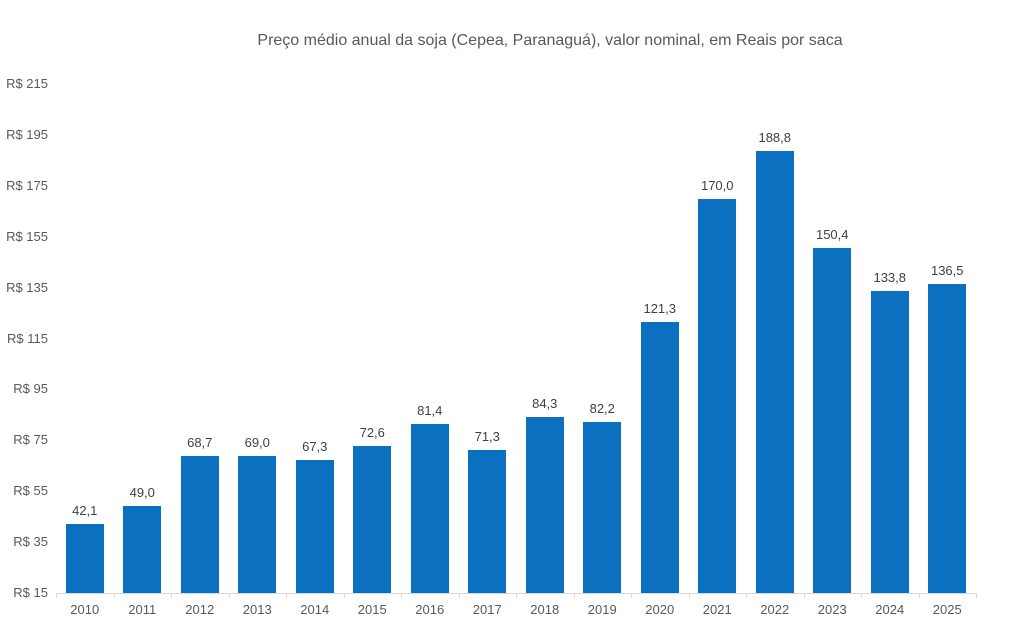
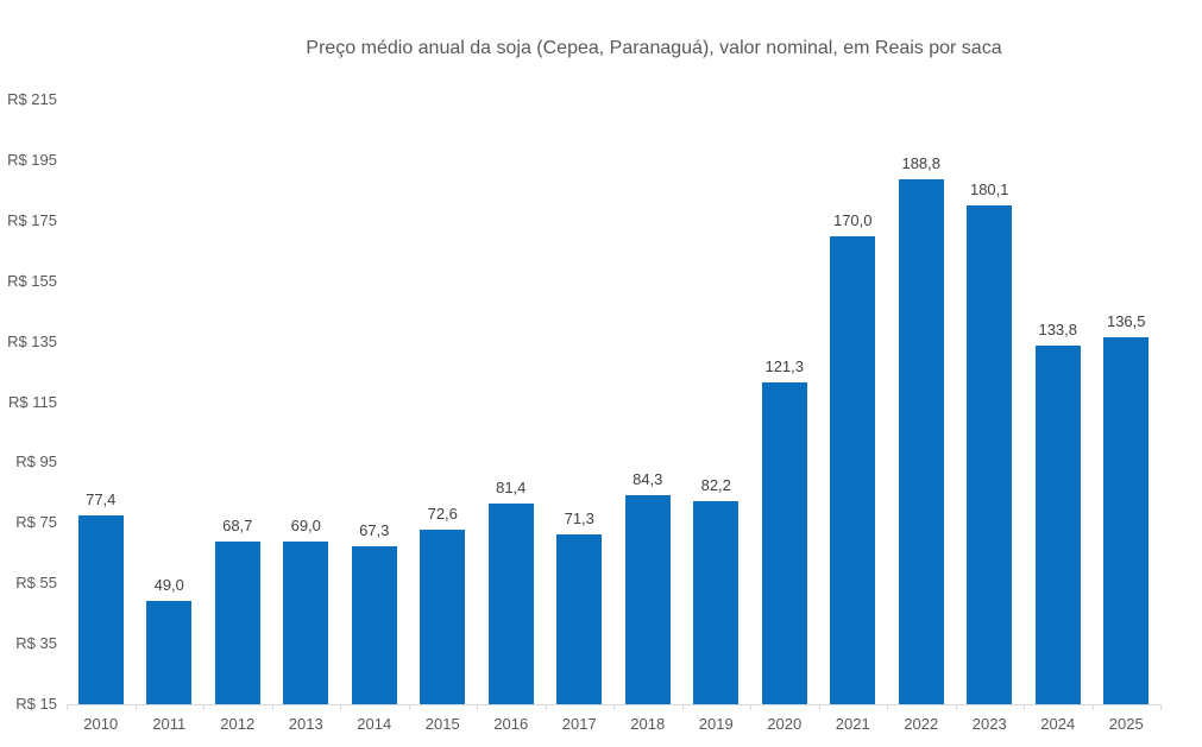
2010: 42,1 -> 77,4
2023: 150,4 -> 180,1
